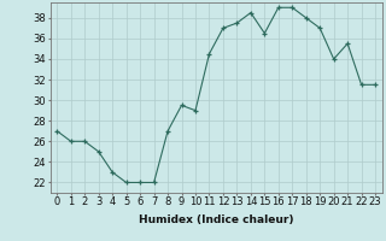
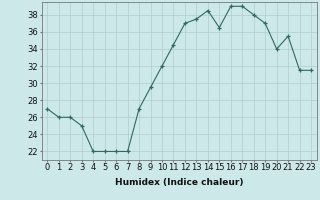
4: 23.0 -> 22.0
10: 29.0 -> 32.0
